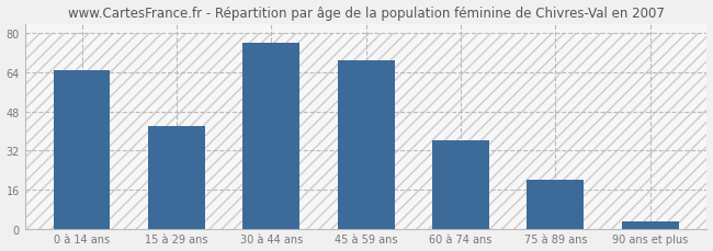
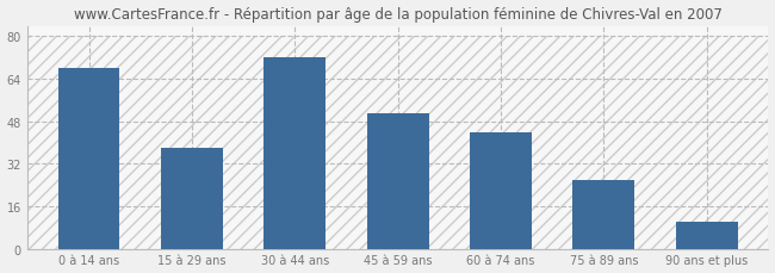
0 à 14 ans: 65 -> 68
15 à 29 ans: 42 -> 38
30 à 44 ans: 76 -> 72
45 à 59 ans: 69 -> 51
60 à 74 ans: 36 -> 44
75 à 89 ans: 20 -> 26
90 ans et plus: 3 -> 10
